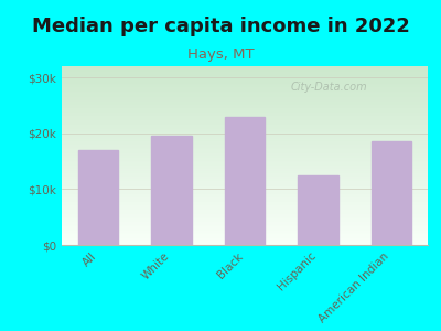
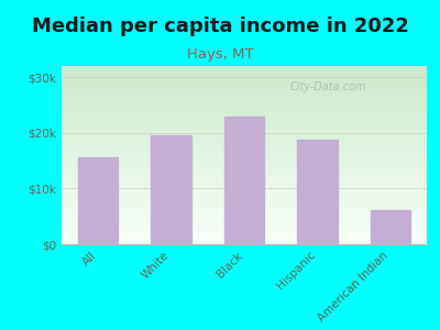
All: $17.0k -> $15.6k
Hispanic: $12.5k -> $18.8k
American Indian: $18.5k -> $6.2k
